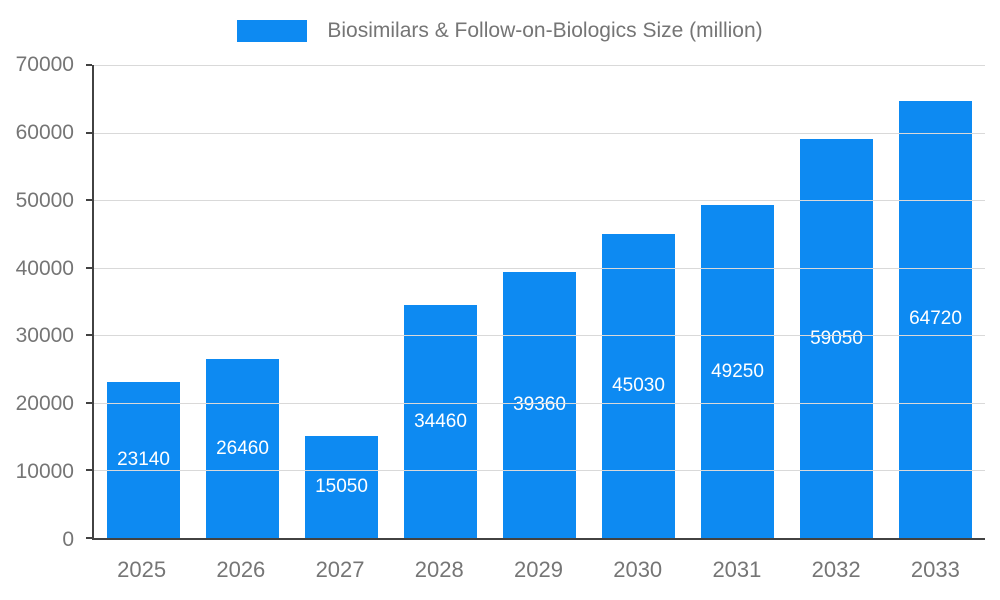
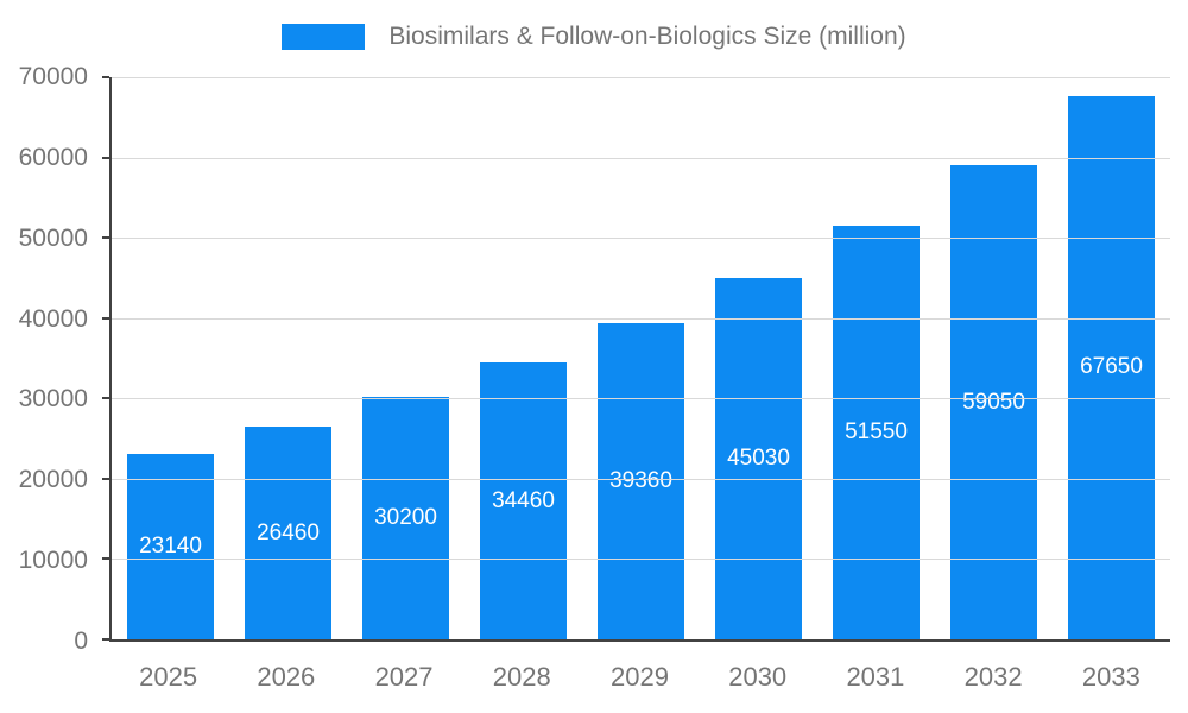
2027: 15050 -> 30200
2031: 49250 -> 51550
2033: 64720 -> 67650
